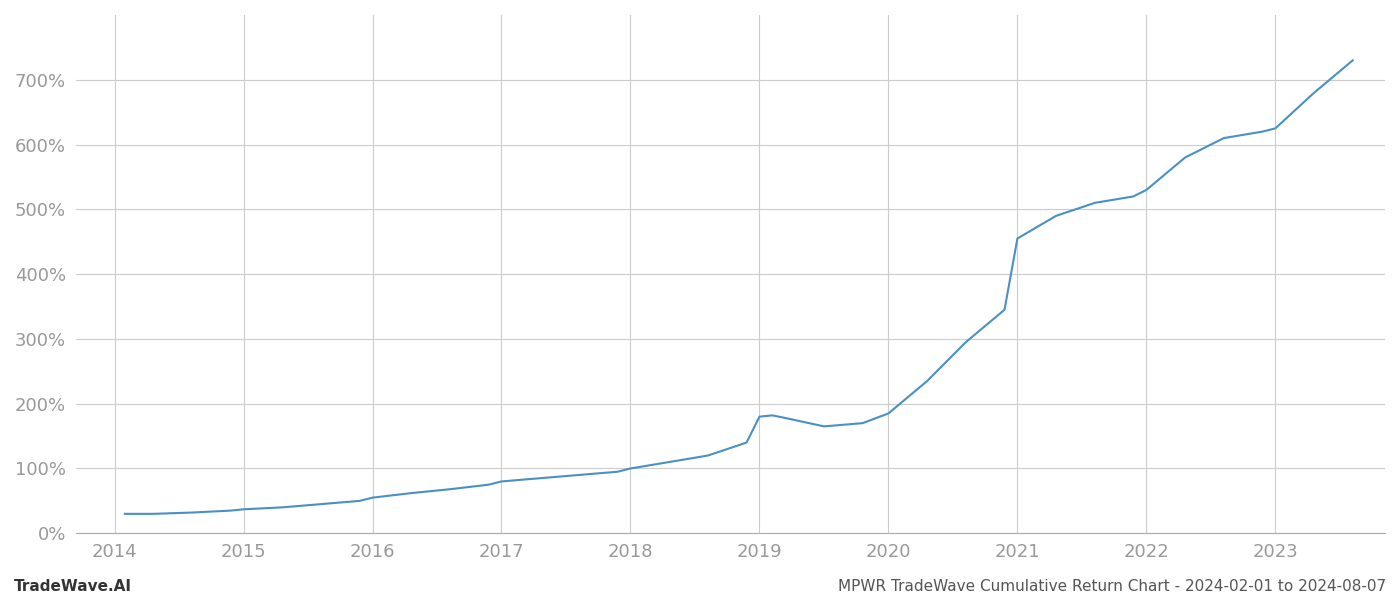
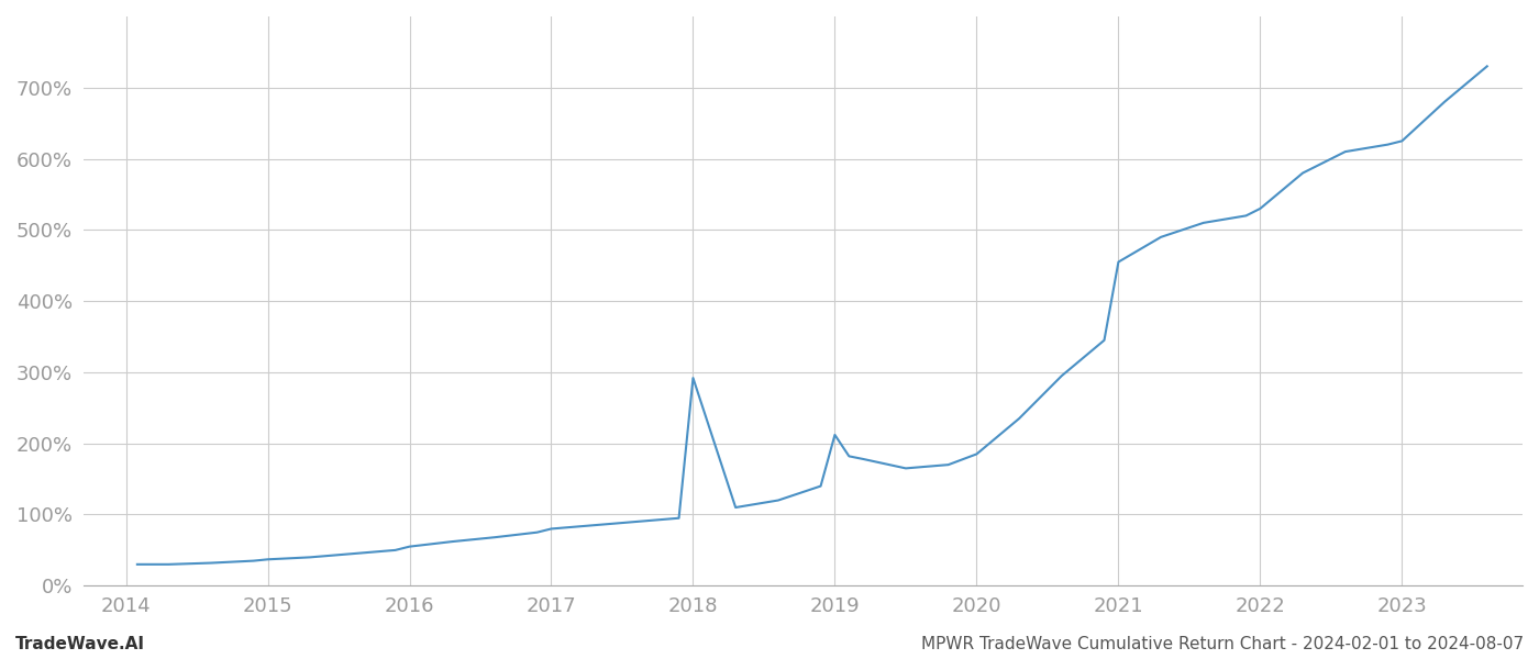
2018: 100% -> 292%
2019: 180% -> 212%
